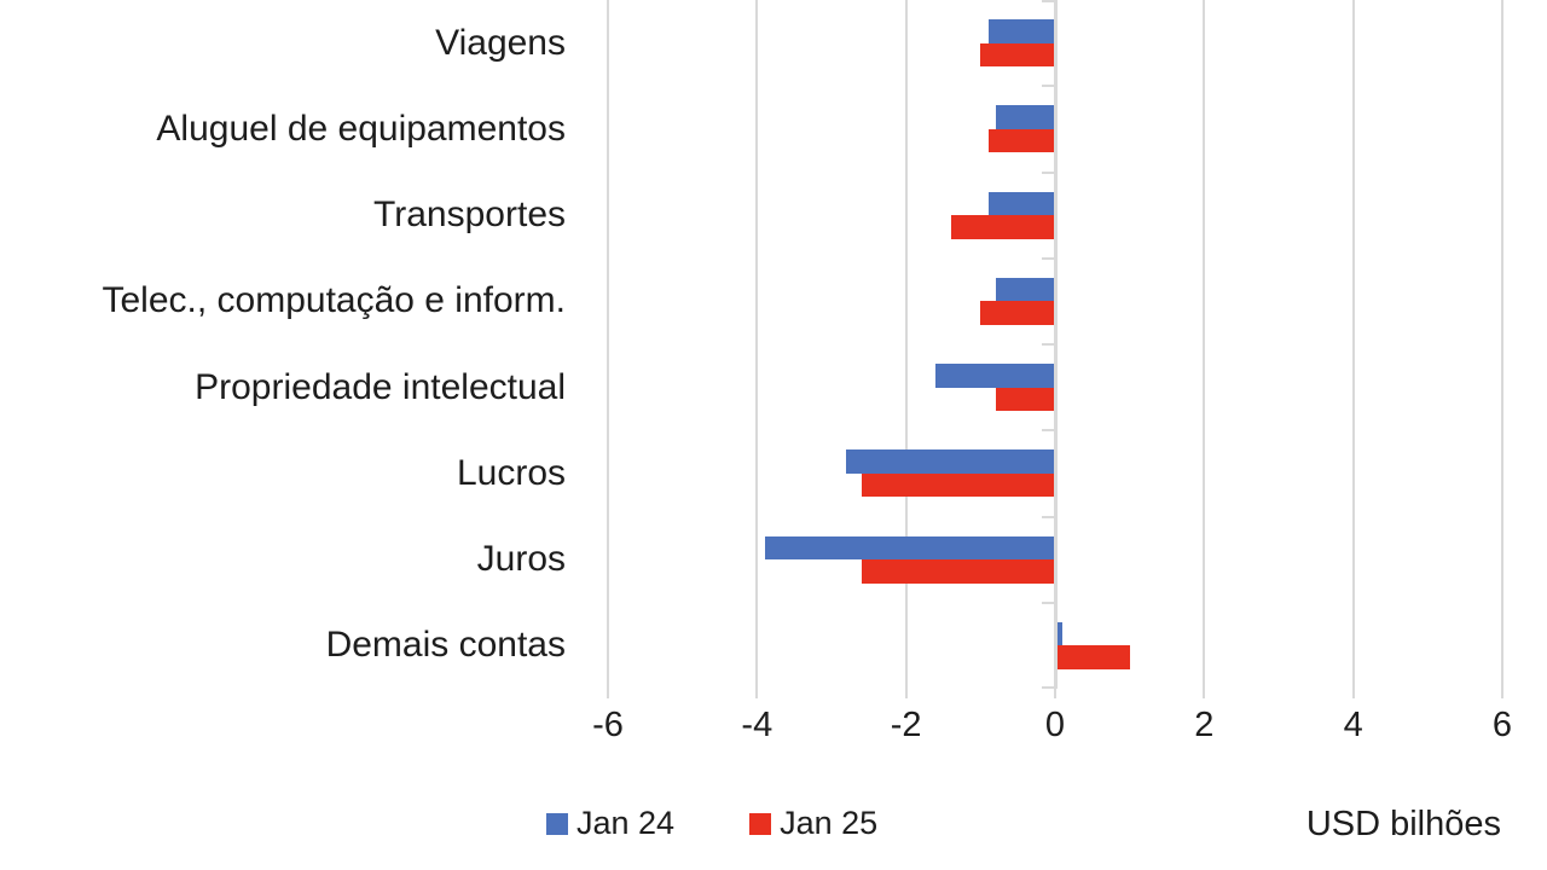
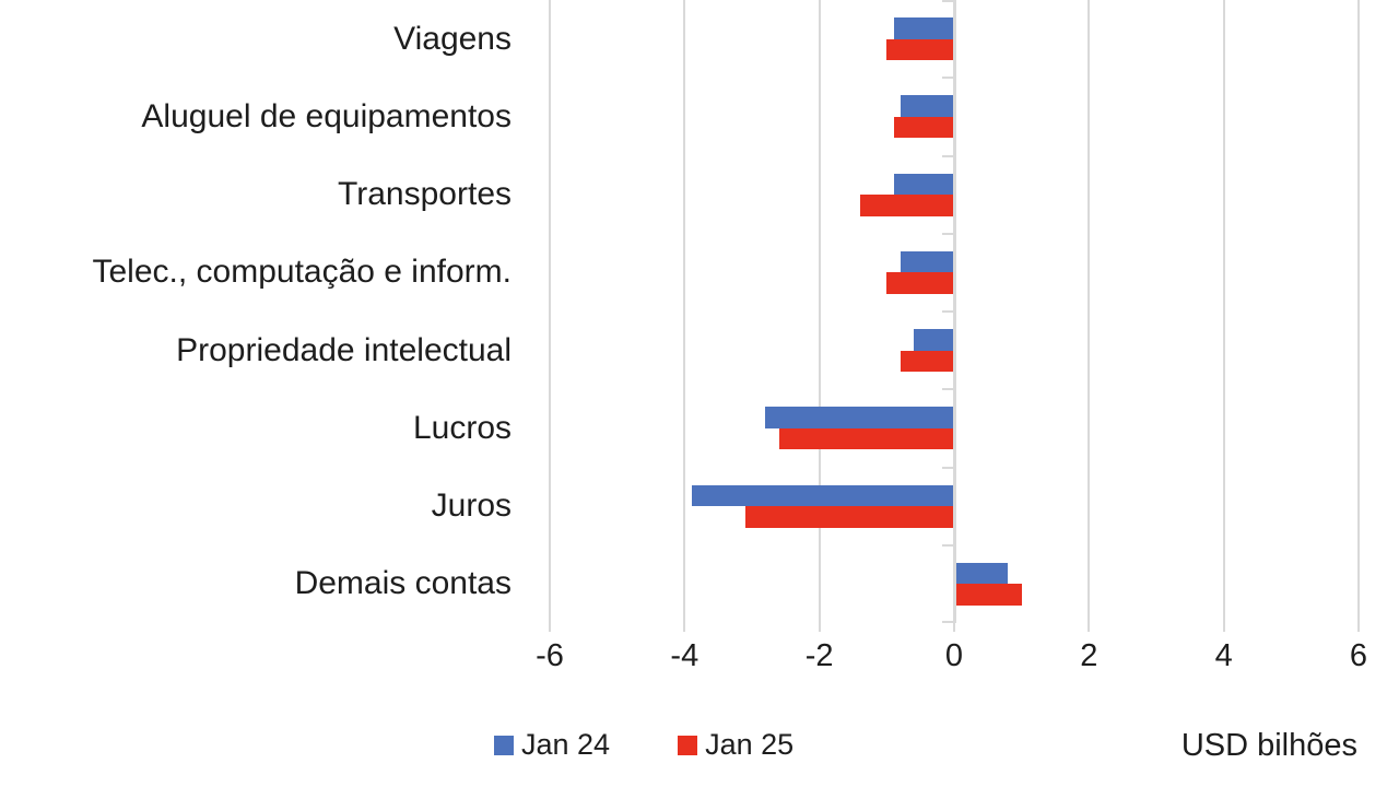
Jan 24/Propriedade intelectual: -1.6 -> -0.6
Jan 25/Juros: -2.6 -> -3.1
Jan 24/Demais contas: 0.1 -> 0.8
